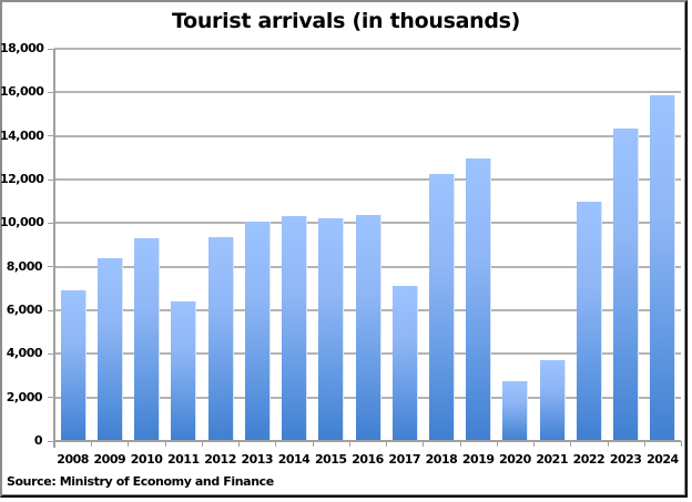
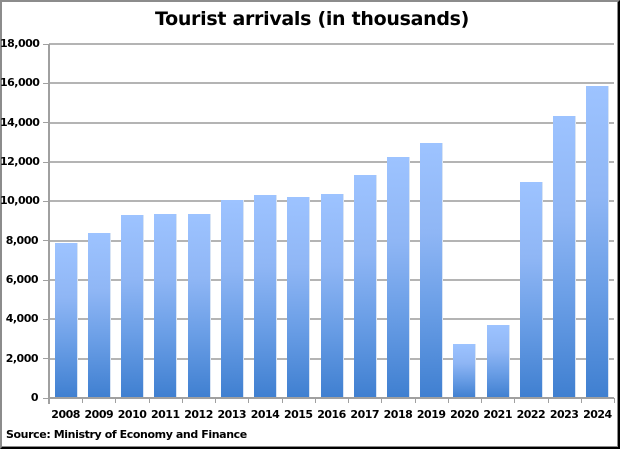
2008: 6900 -> 7900
2011: 6400 -> 9400
2017: 7100 -> 11400
